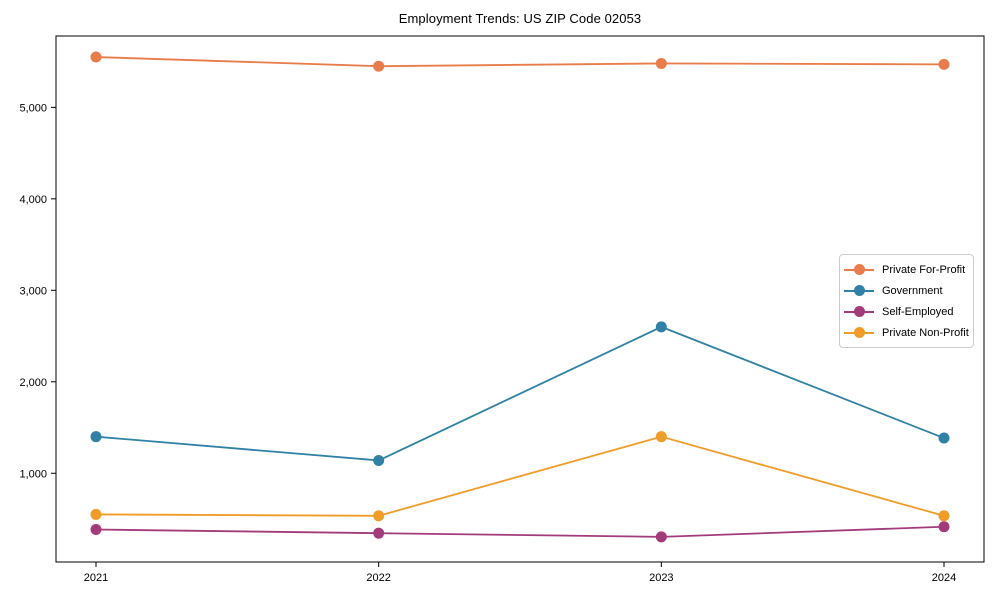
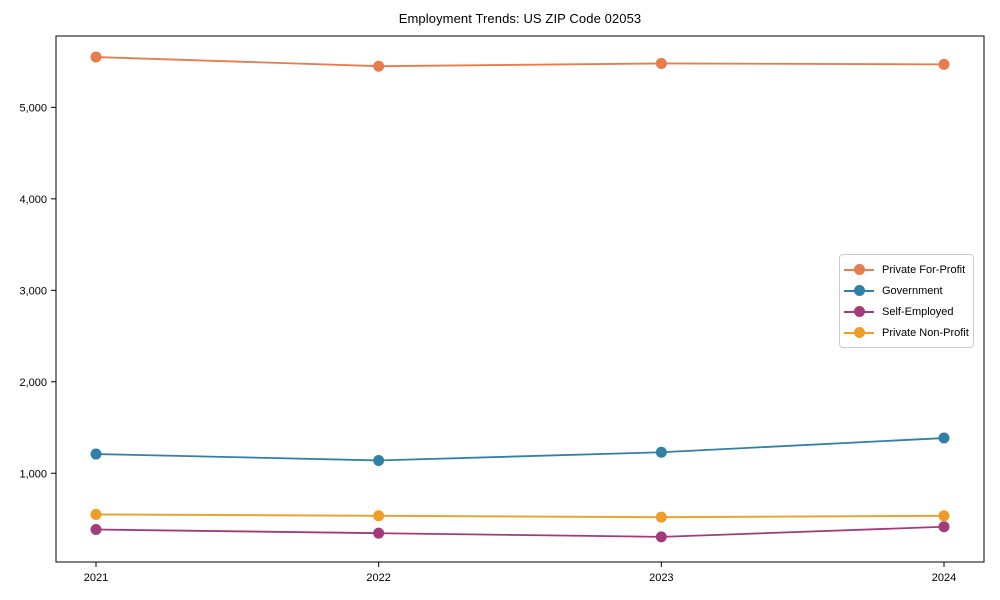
Government/2021: 1400 -> 1200
Government/2023: 2600 -> 1200
Private Non-Profit/2023: 1400 -> 500
